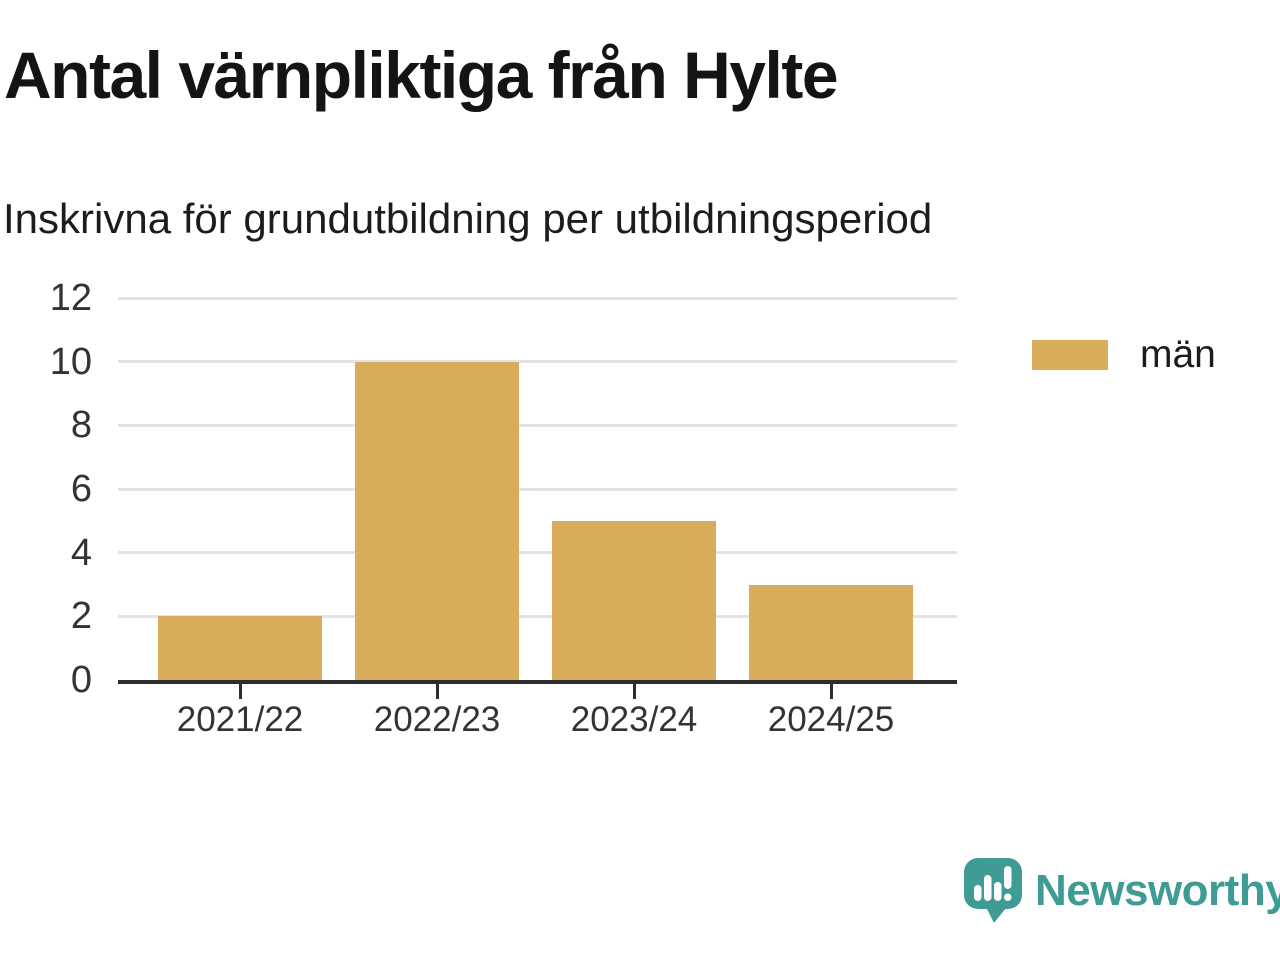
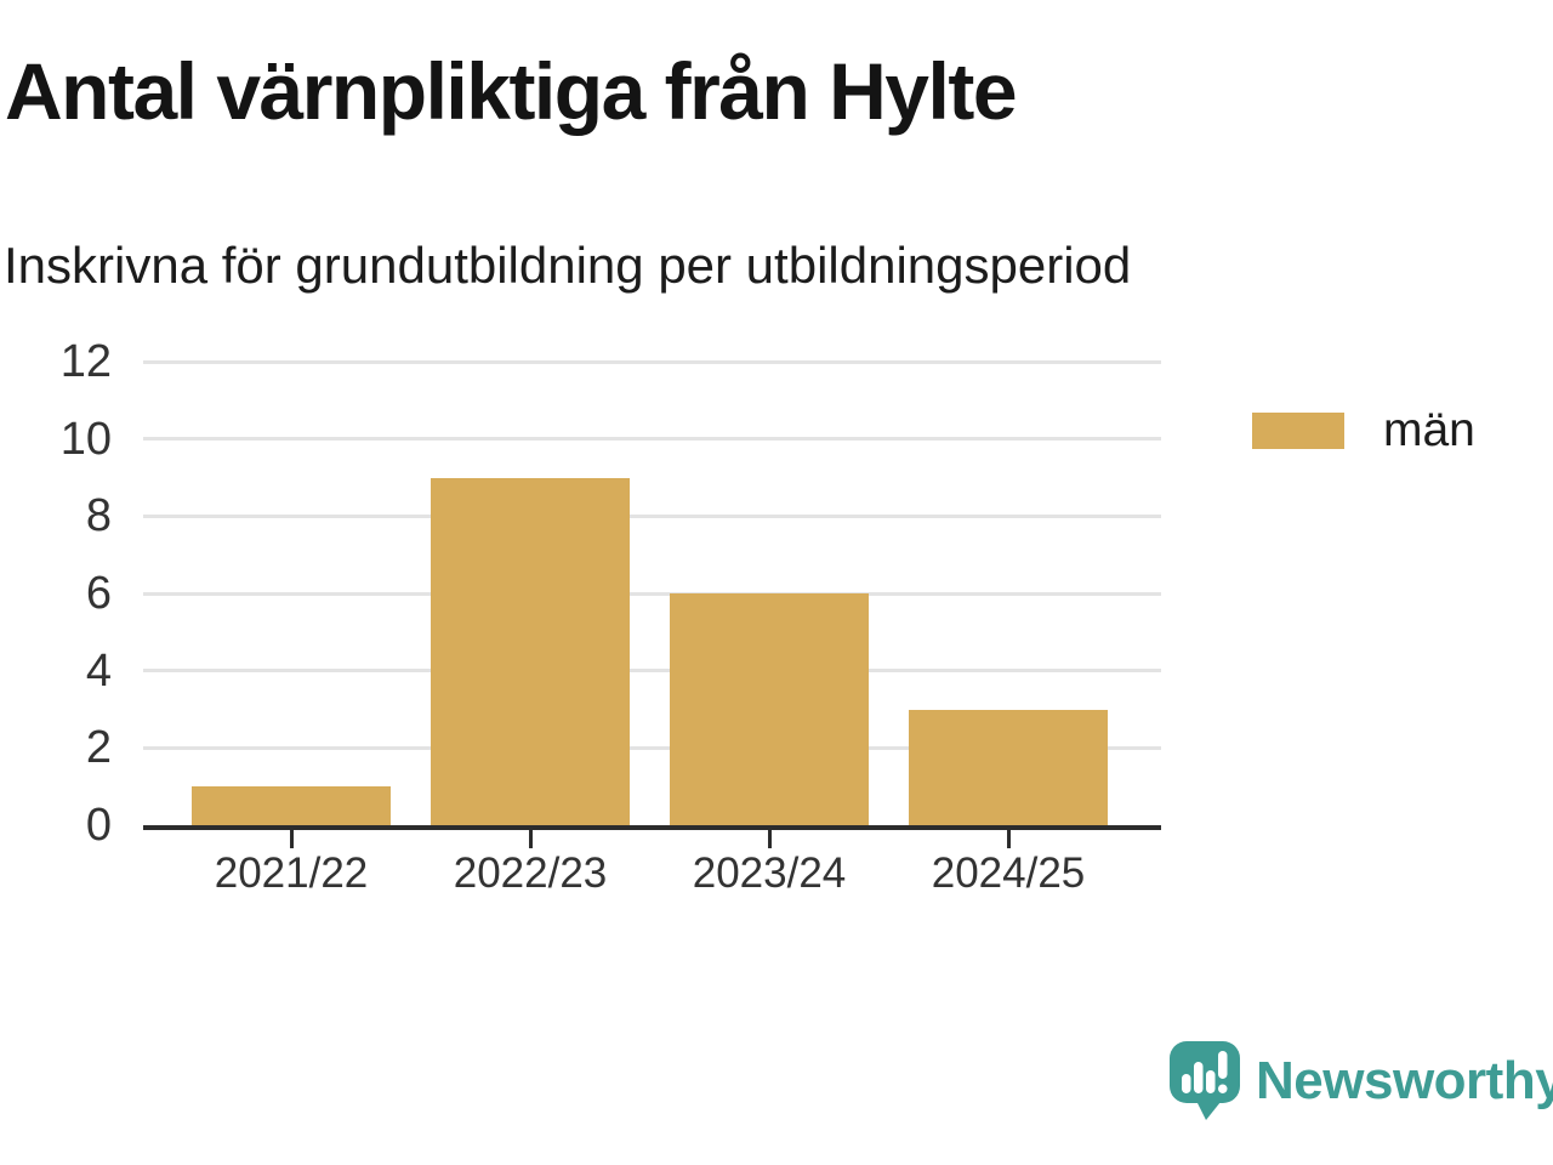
2021/22: 2 -> 1
2022/23: 10 -> 9
2023/24: 5 -> 6
